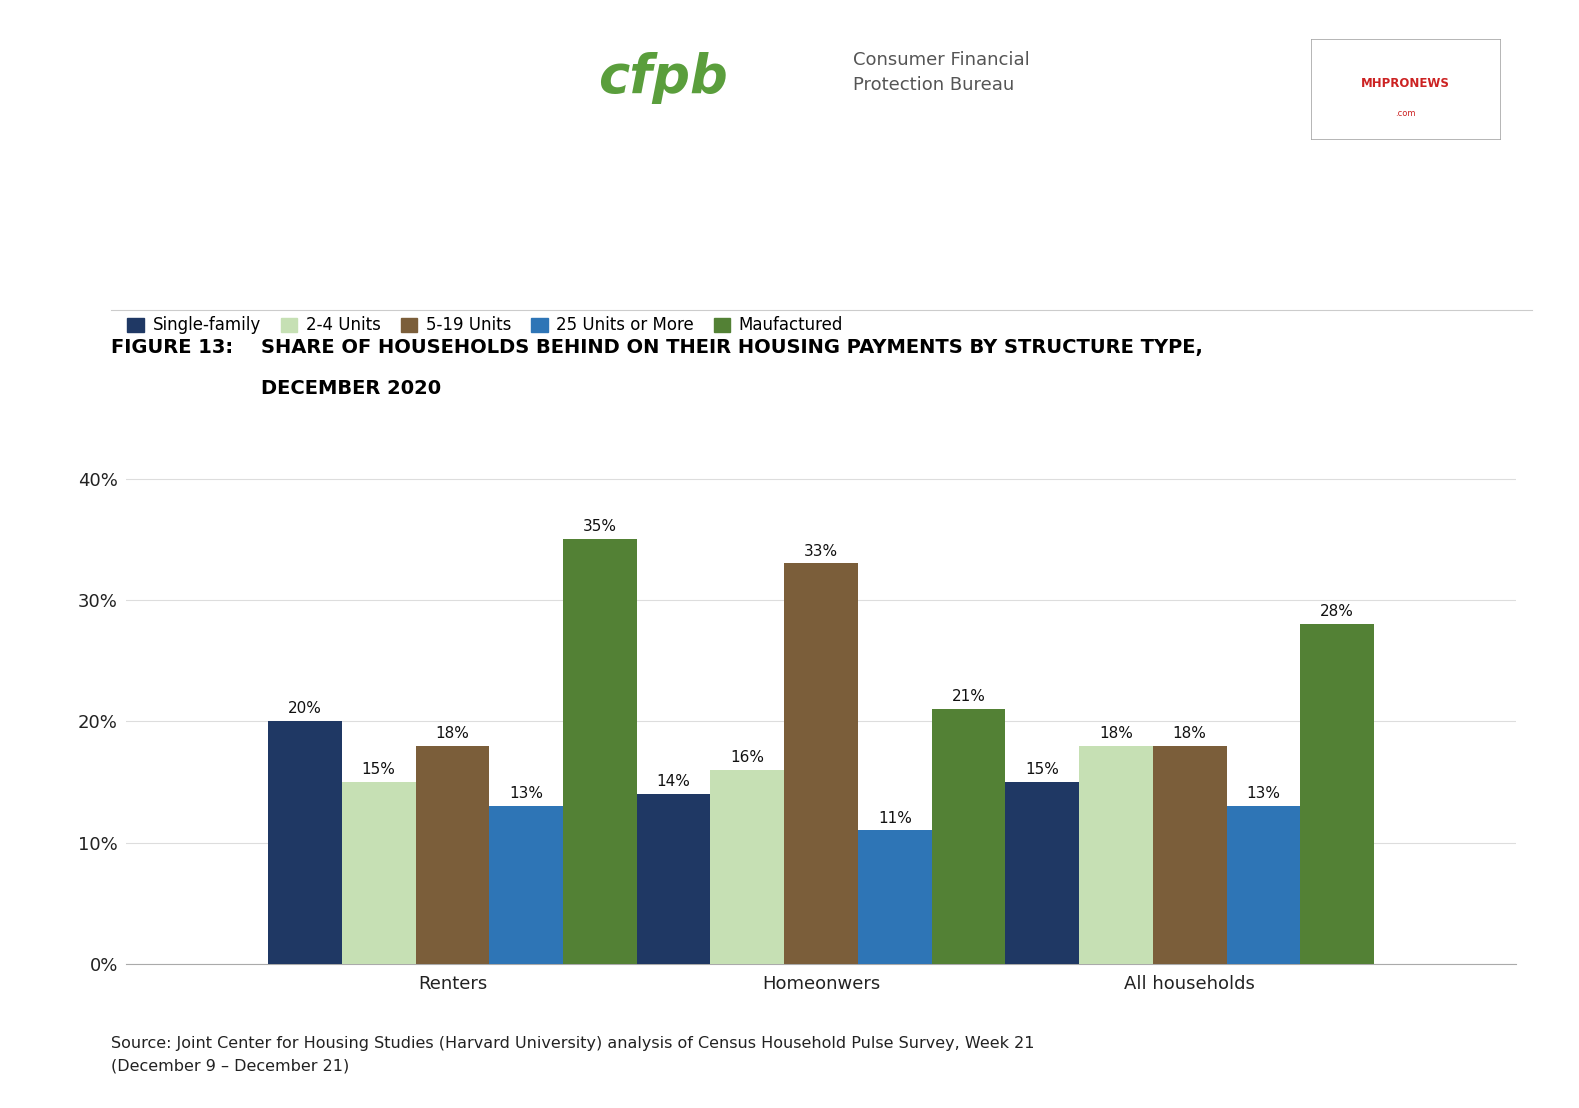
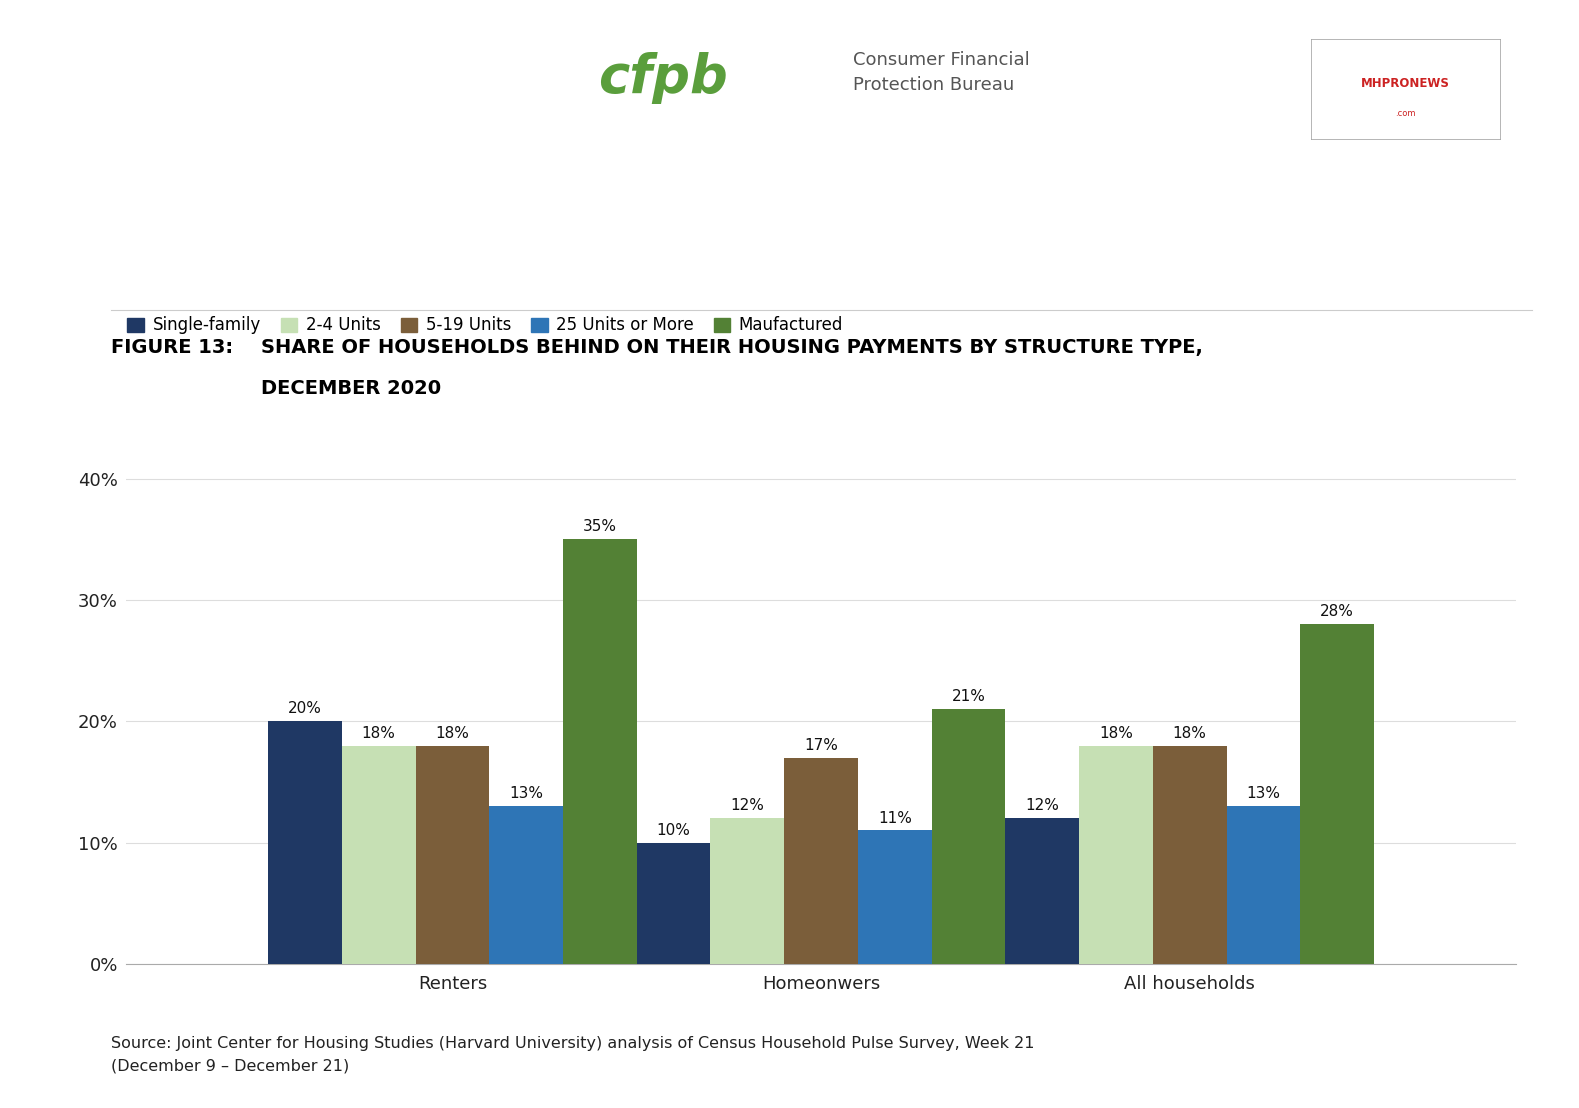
2-4 Units/Renters: 15% -> 18%
Single-family/Homeonwers: 14% -> 10%
2-4 Units/Homeonwers: 16% -> 12%
5-19 Units/Homeonwers: 33% -> 17%
Single-family/All households: 15% -> 12%
